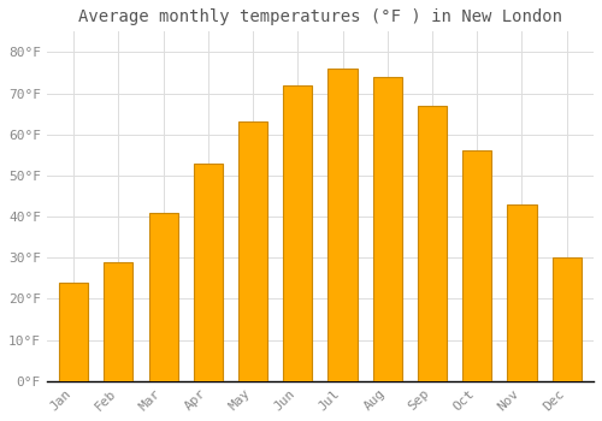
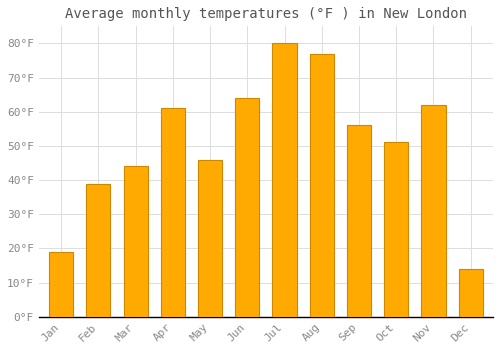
Jan: 24°F -> 19°F
Feb: 29°F -> 39°F
Mar: 41°F -> 44°F
Apr: 53°F -> 61°F
May: 63°F -> 46°F
Jun: 72°F -> 64°F
Jul: 76°F -> 80°F
Aug: 74°F -> 77°F
Sep: 67°F -> 56°F
Oct: 56°F -> 51°F
Nov: 43°F -> 62°F
Dec: 30°F -> 14°F
